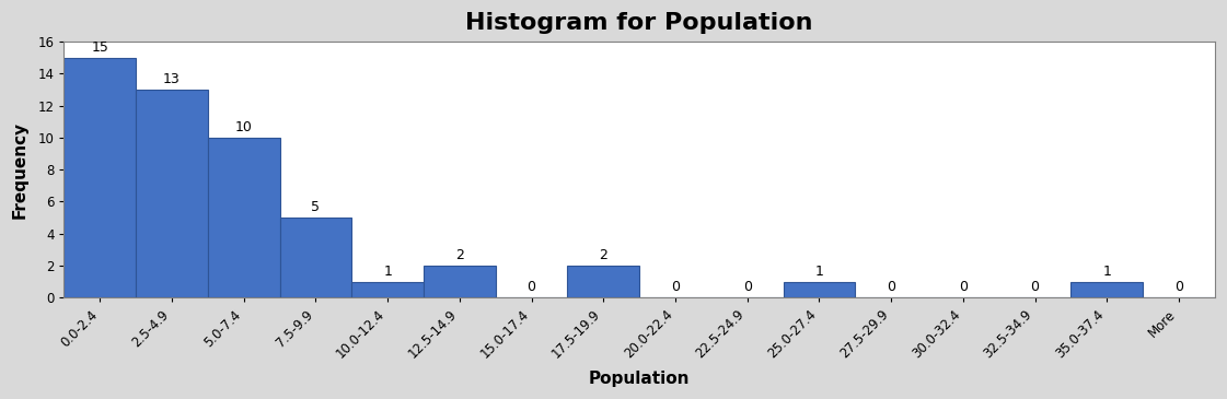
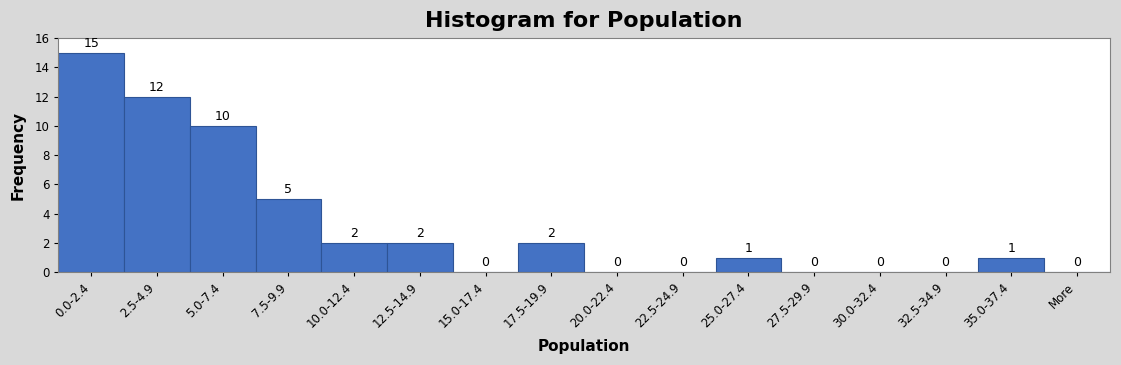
2.5-4.9: 13 -> 12
10.0-12.4: 1 -> 2
